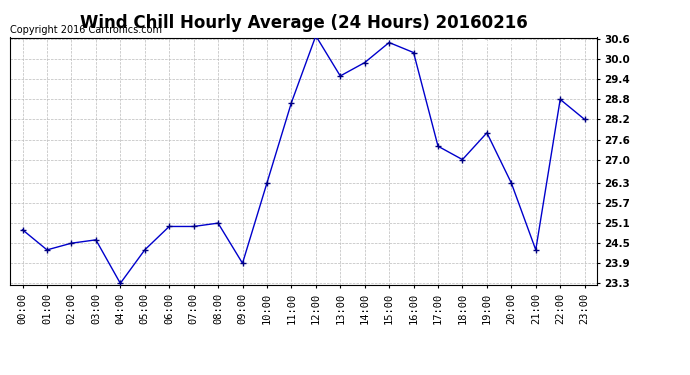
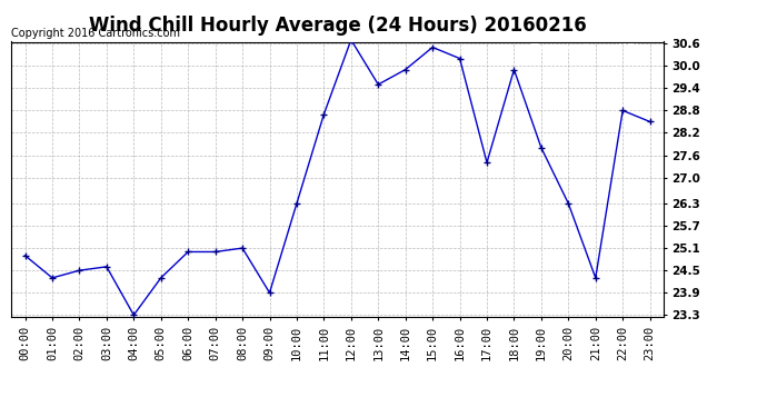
18:00: 27.0 -> 29.9
23:00: 28.2 -> 28.5
